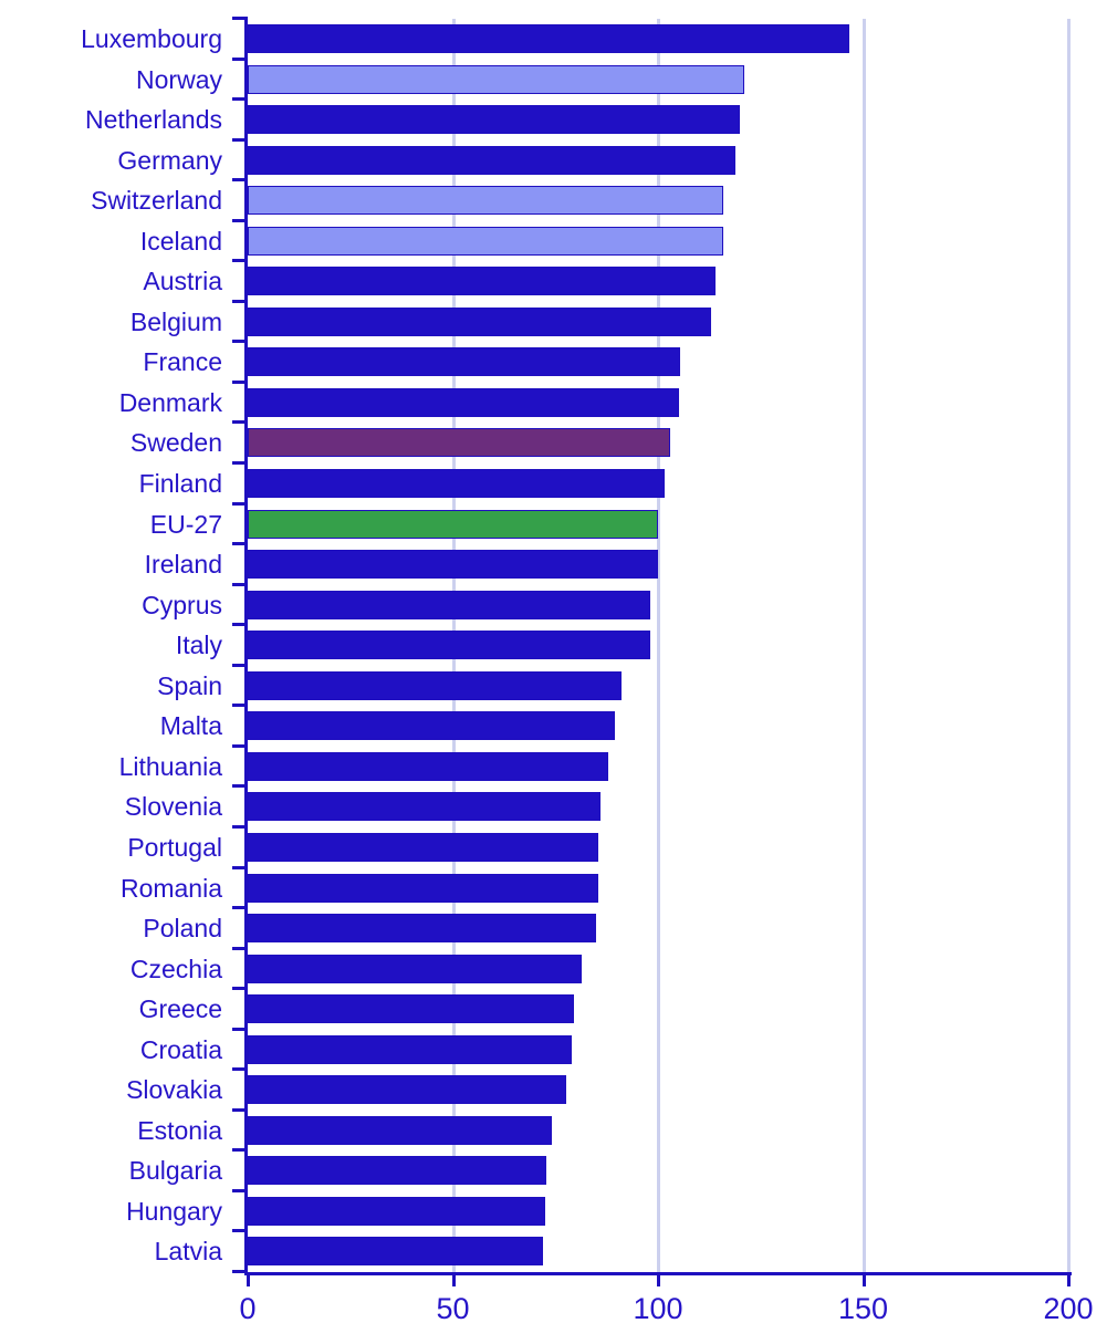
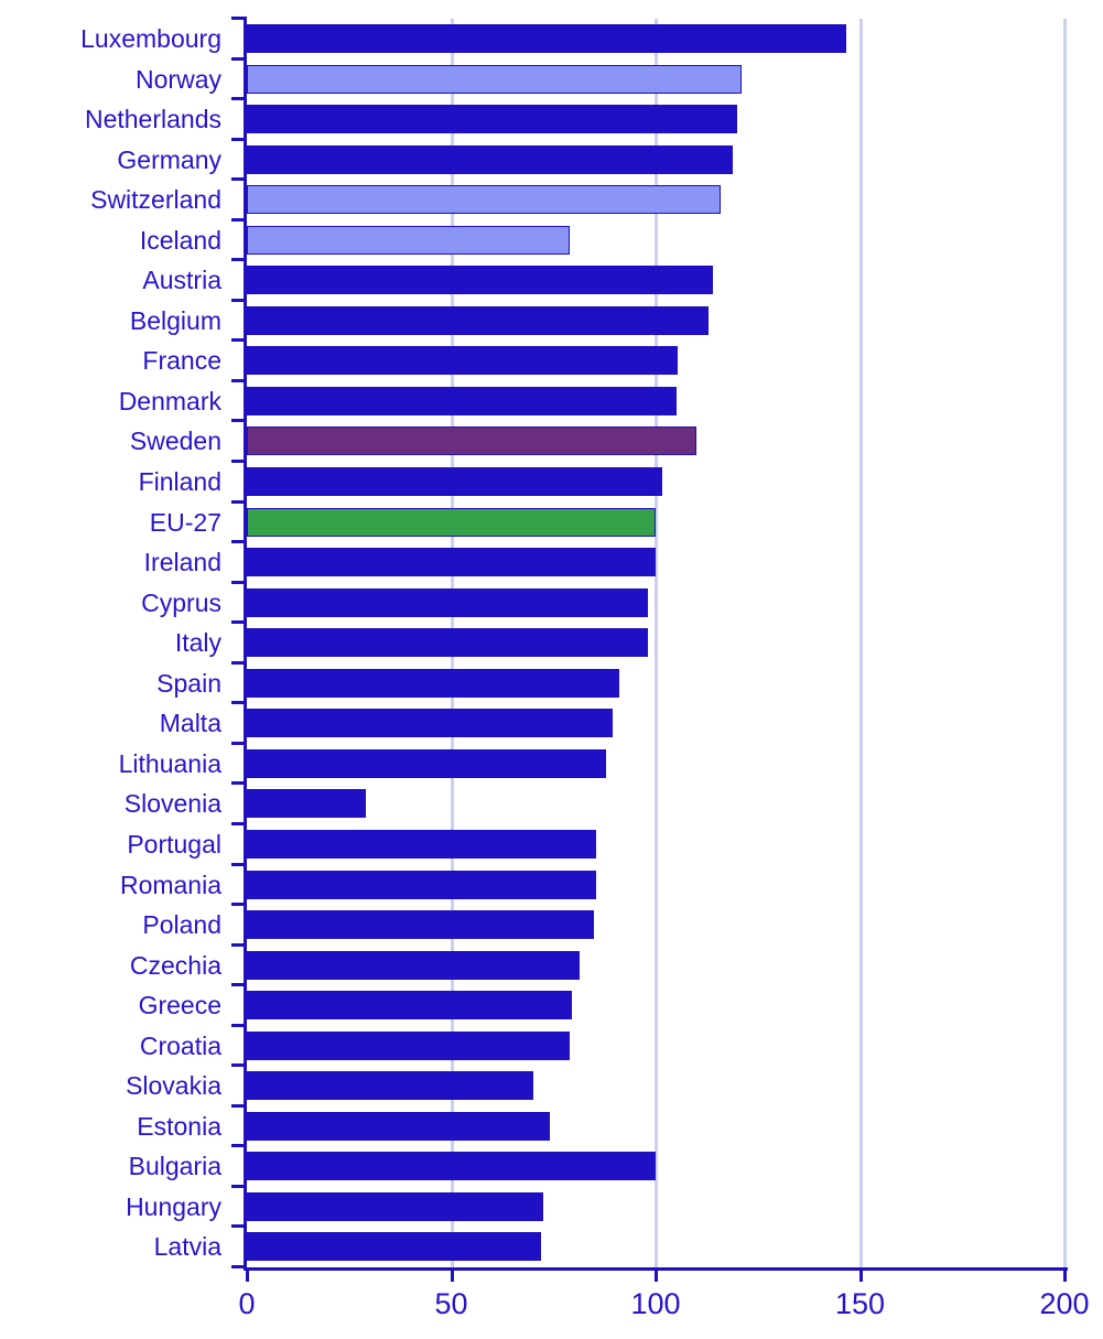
Iceland: 116 -> 79
Sweden: 103 -> 110
Slovenia: 86 -> 29
Slovakia: 78 -> 70
Bulgaria: 73 -> 100
